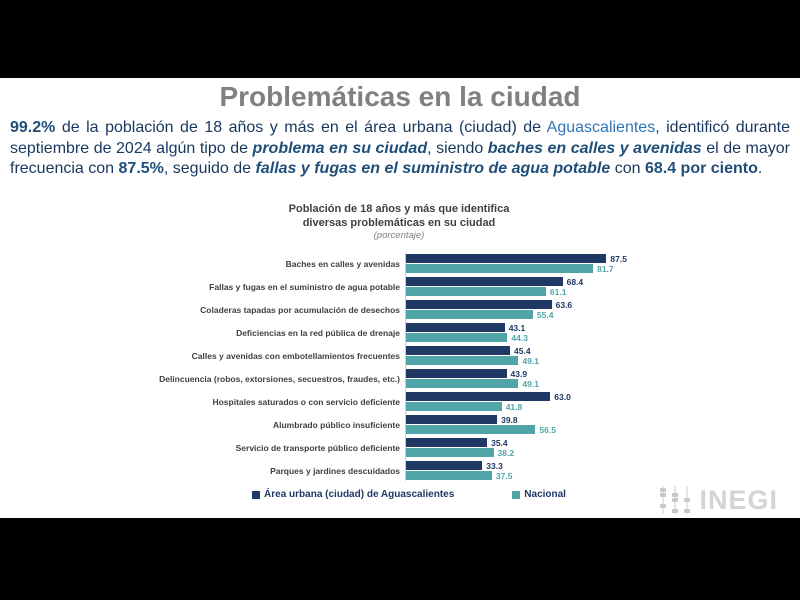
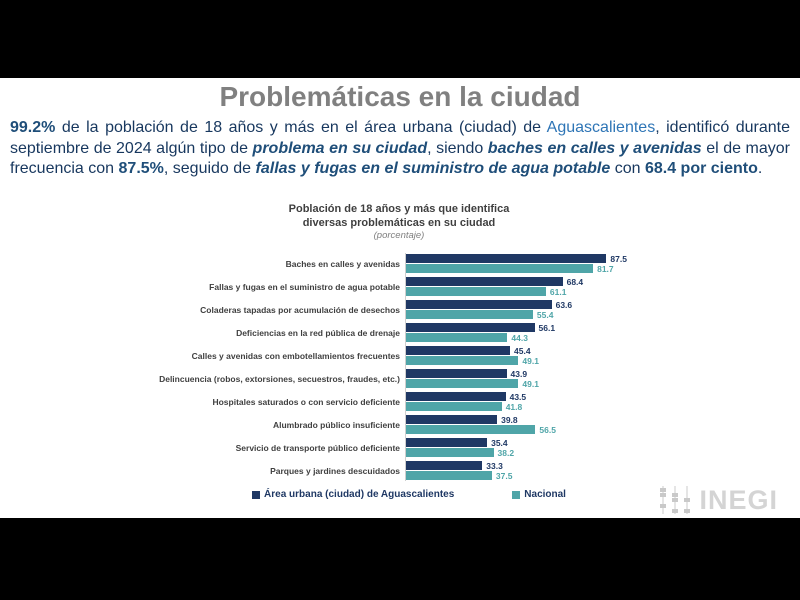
Área urbana (ciudad) de Aguascalientes/Deficiencias en la red pública de drenaje: 43.1 -> 56.1
Área urbana (ciudad) de Aguascalientes/Hospitales saturados o con servicio deficiente: 63.0 -> 43.5
